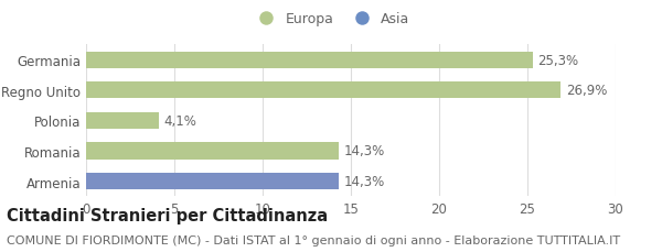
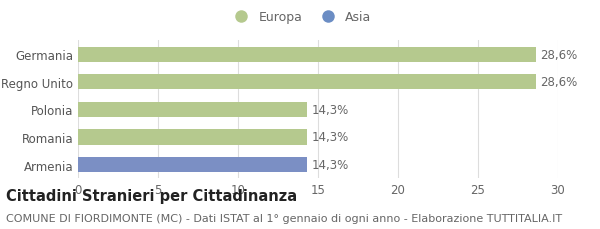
Germania: 25,3% -> 28,6%
Regno Unito: 26,9% -> 28,6%
Polonia: 4,1% -> 14,3%
